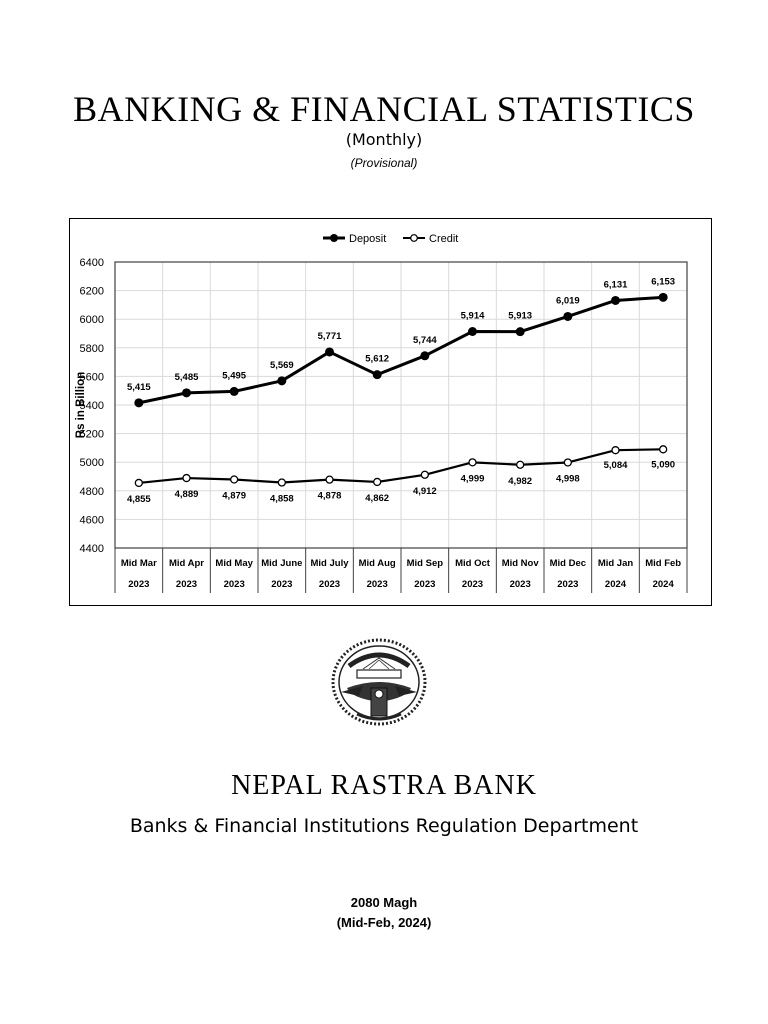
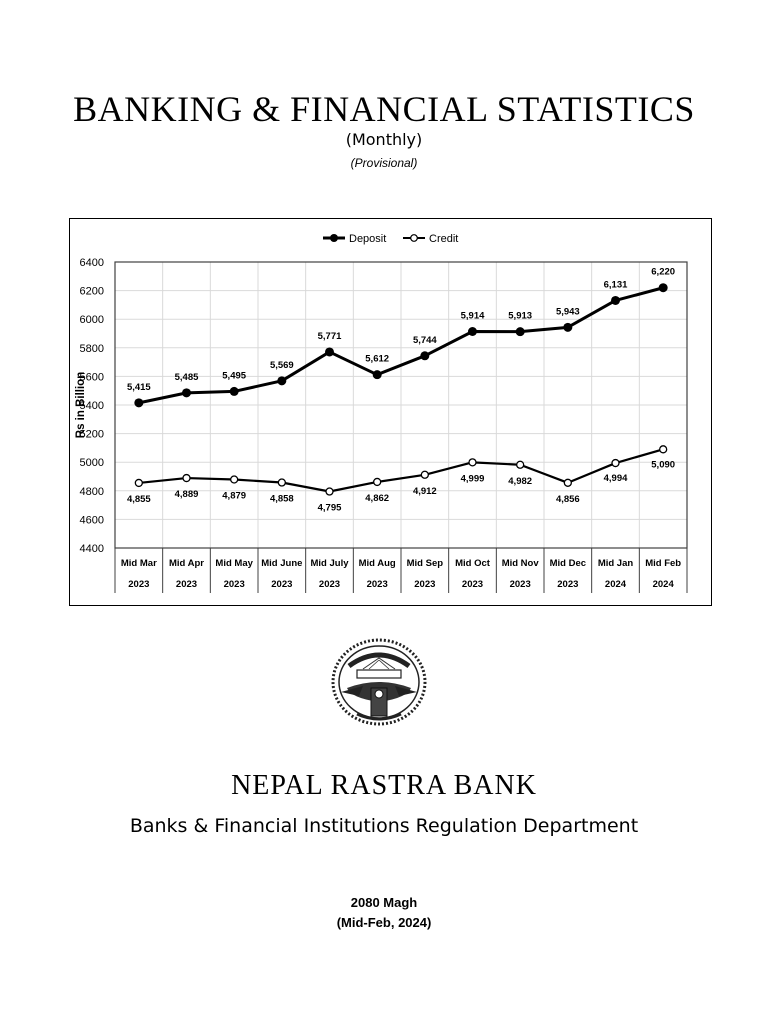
Credit/Mid July 2023: 4,878 -> 4,795
Deposit/Mid Dec 2023: 6,019 -> 5,943
Credit/Mid Dec 2023: 4,998 -> 4,856
Credit/Mid Jan 2024: 5,084 -> 4,994
Deposit/Mid Feb 2024: 6,153 -> 6,220
